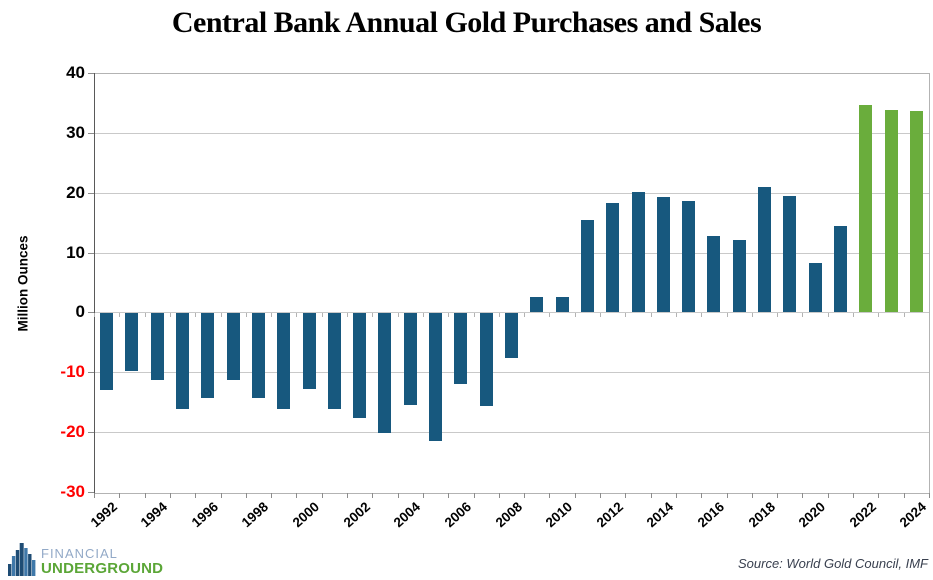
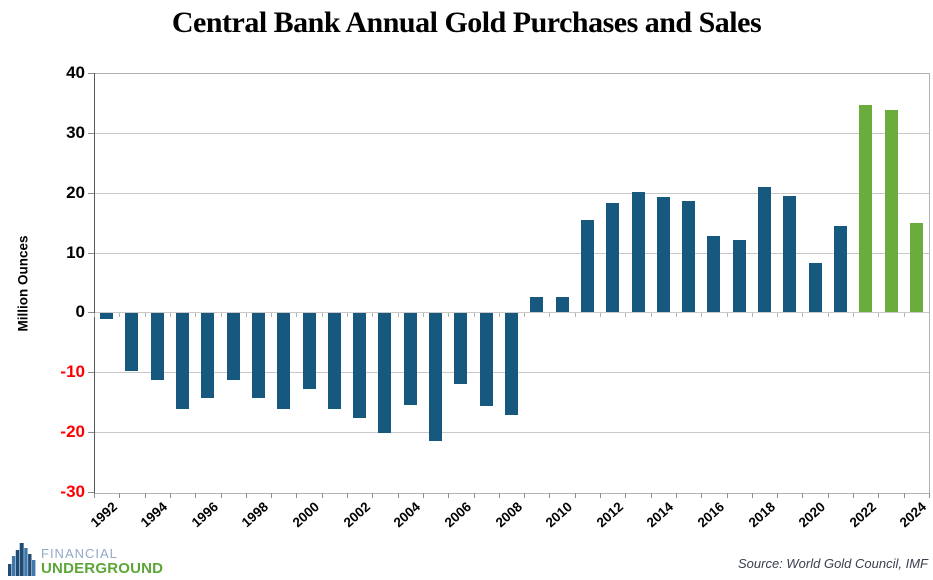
1992: -13 -> -1
2008: -7 -> -17
2024: 34 -> 15
